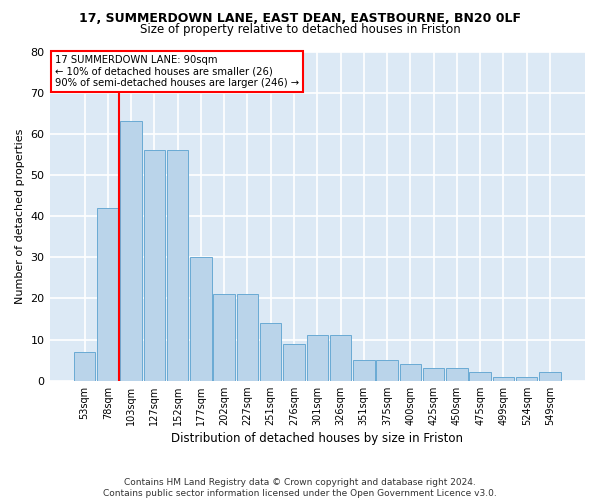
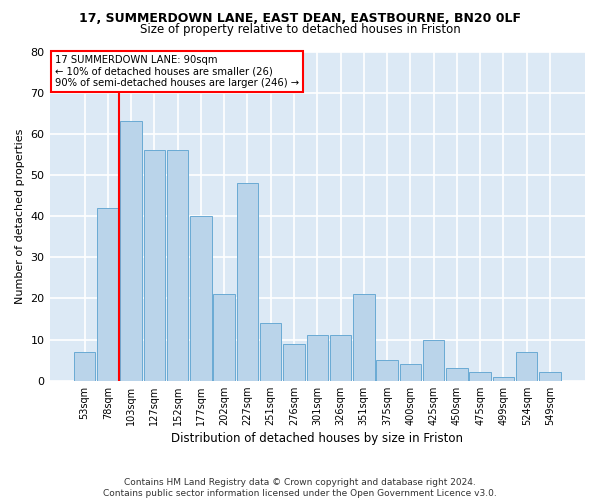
177sqm: 30 -> 40
227sqm: 21 -> 48
351sqm: 5 -> 21
425sqm: 3 -> 10
524sqm: 1 -> 7
